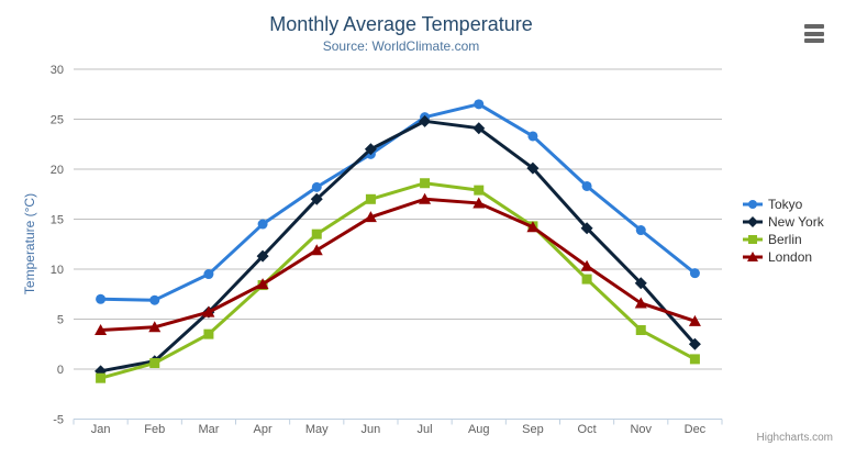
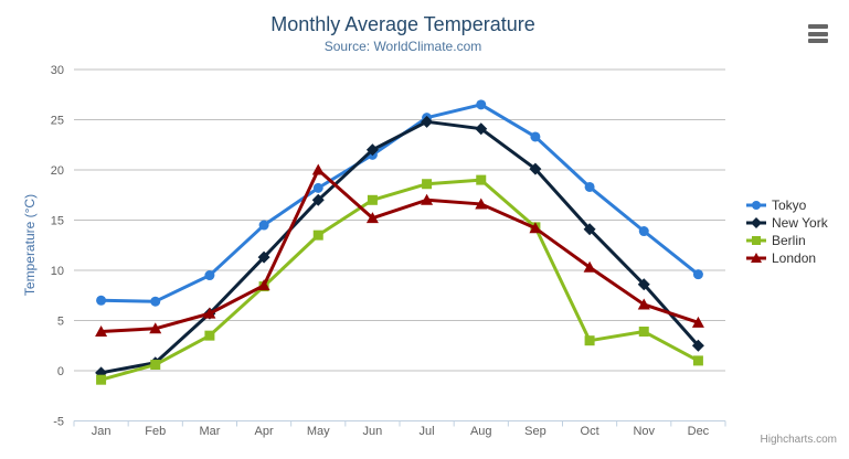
London/May: 12 -> 20
Berlin/Aug: 18 -> 19
Berlin/Oct: 9 -> 3
